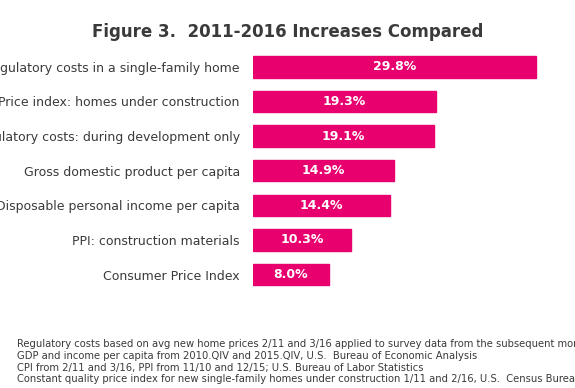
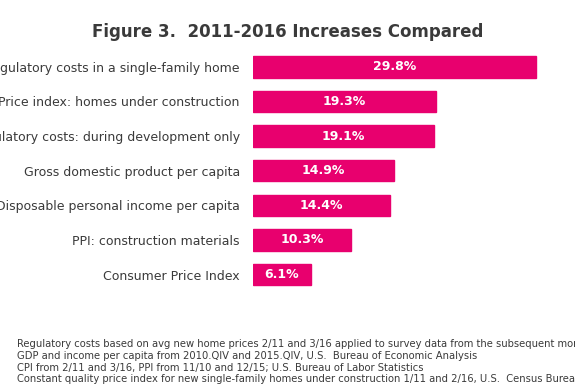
Consumer Price Index: 8.0% -> 6.1%
